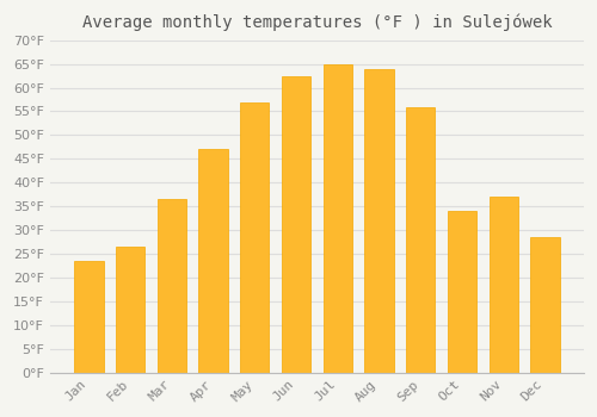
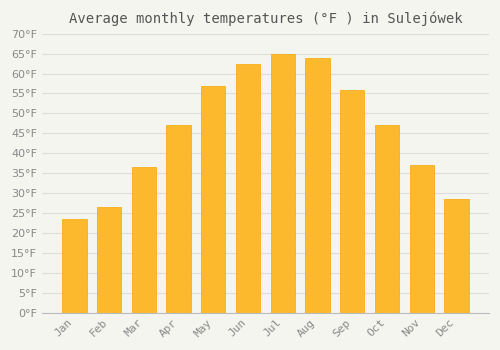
Oct: 34.0°F -> 47.0°F
